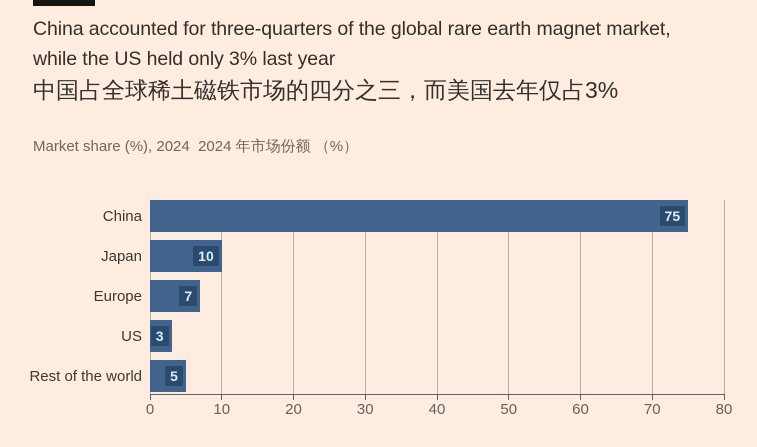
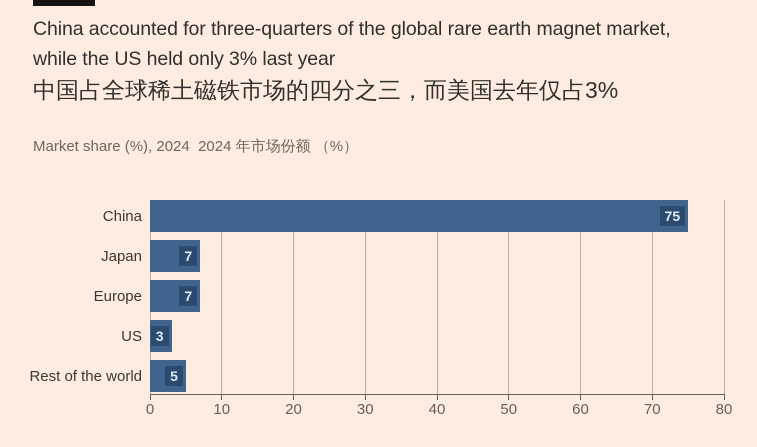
Japan: 10 -> 7
